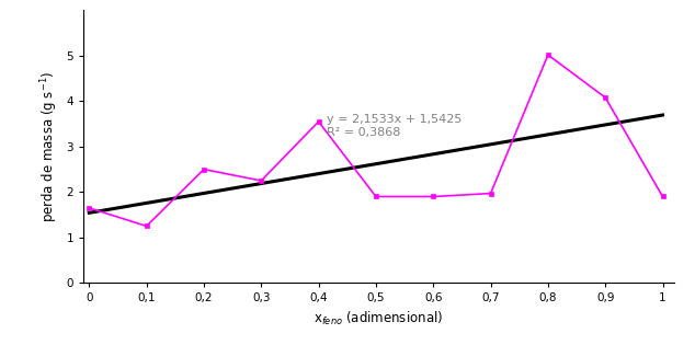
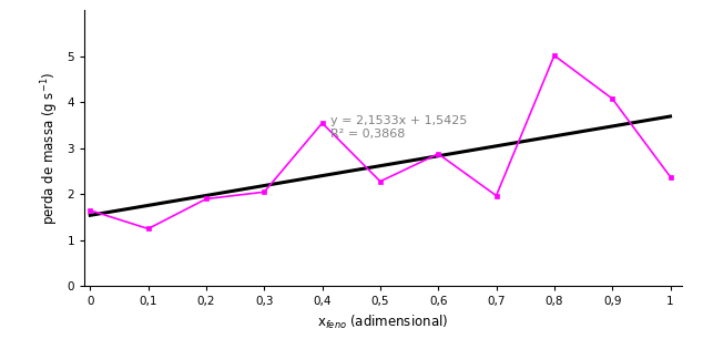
0,2: 2.50 -> 1.90
0,3: 2.25 -> 2.05
0,5: 1.90 -> 2.28
0,6: 1.90 -> 2.88
1: 1.90 -> 2.38
